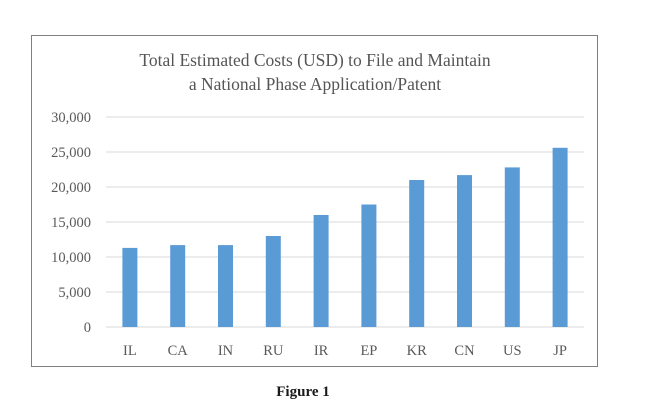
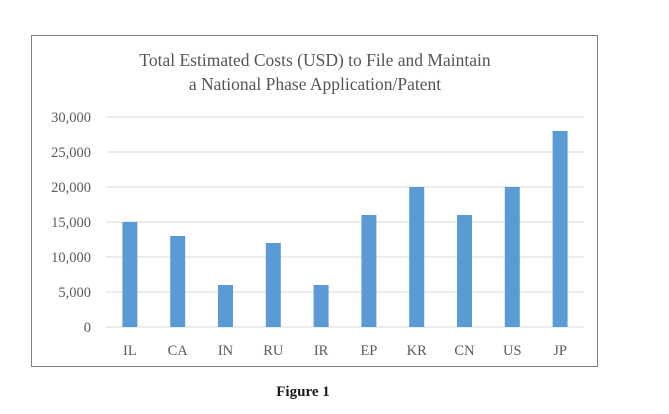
IL: 11000 -> 15000
CA: 12000 -> 13000
IN: 12000 -> 6000
RU: 13000 -> 12000
IR: 16000 -> 6000
EP: 18000 -> 16000
KR: 21000 -> 20000
CN: 22000 -> 16000
US: 23000 -> 20000
JP: 26000 -> 28000
